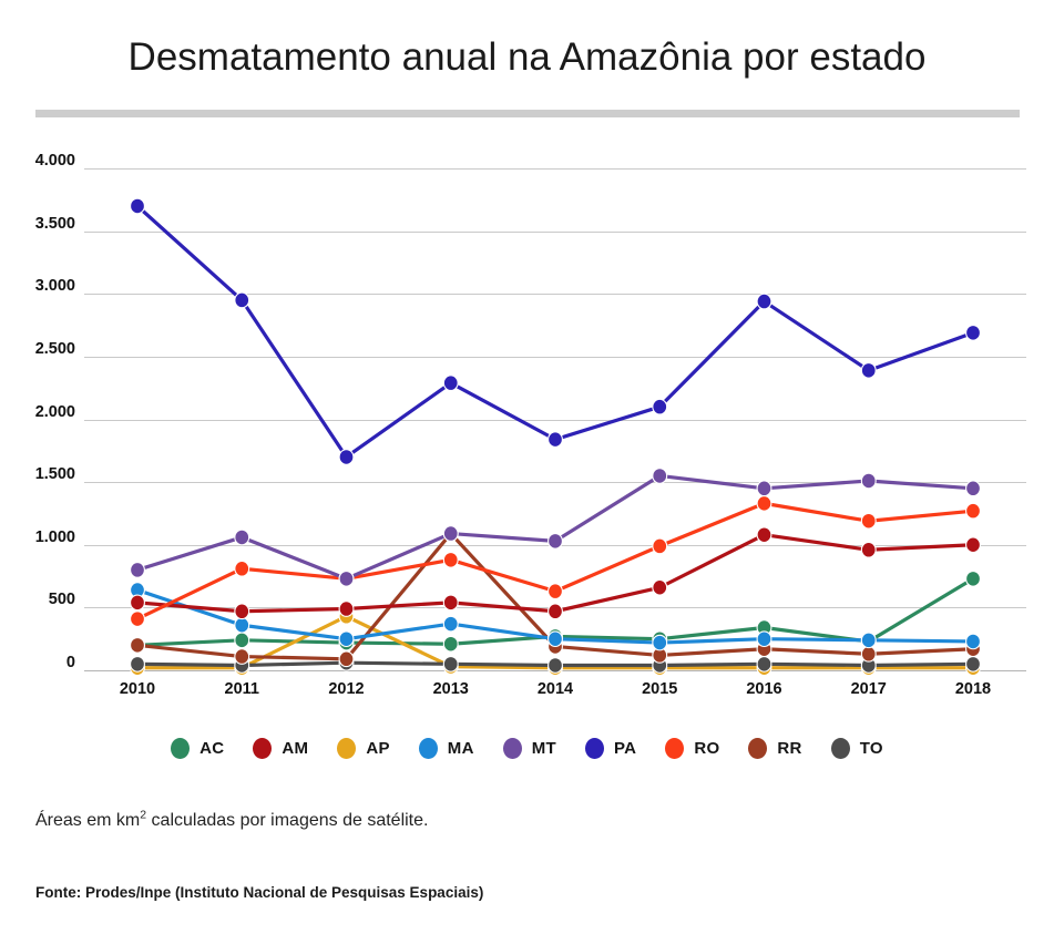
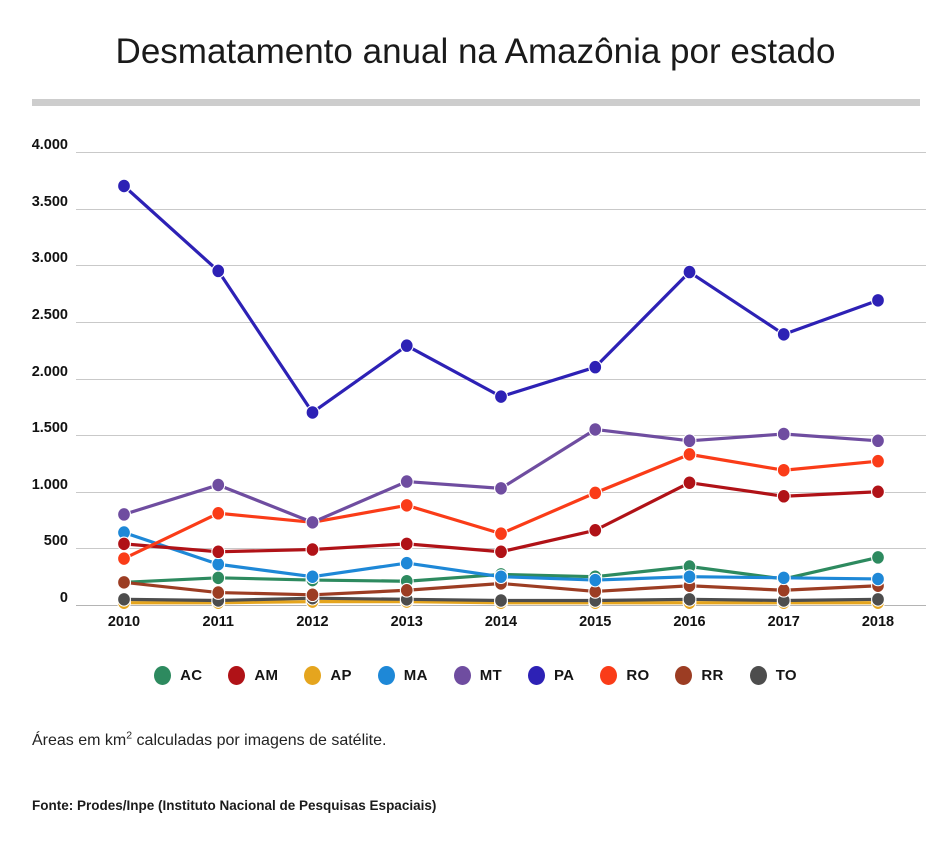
AP/2012: 430 -> 30
RR/2013: 1090 -> 130
AC/2018: 730 -> 420
